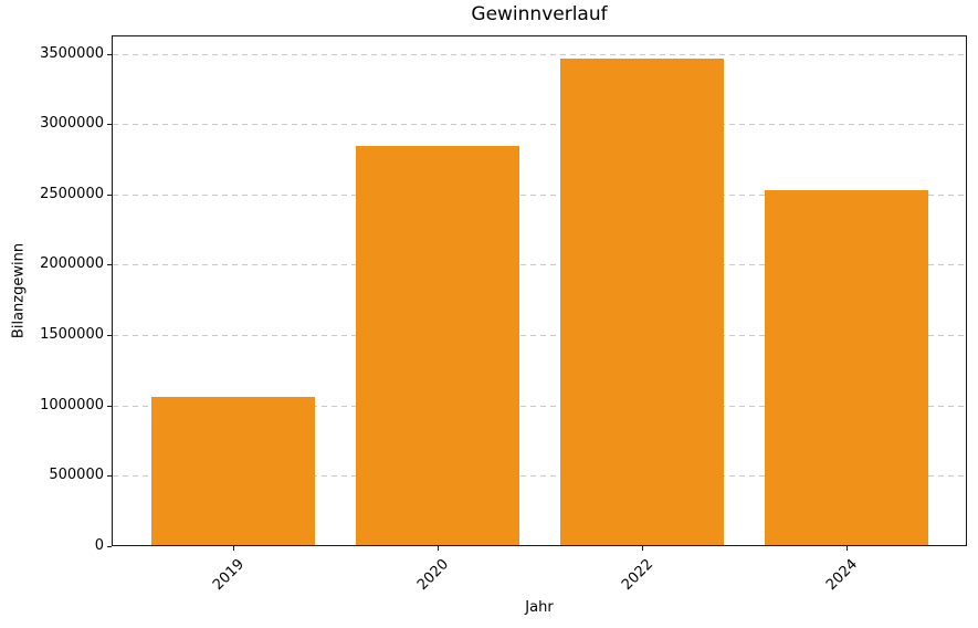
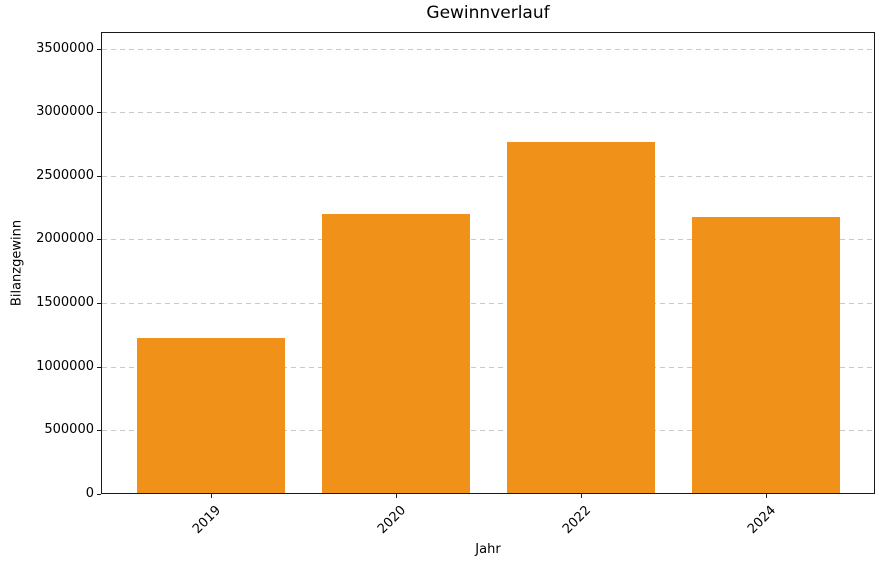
2019: 1050000 -> 1220000
2020: 2840000 -> 2190000
2022: 3460000 -> 2760000
2024: 2520000 -> 2170000
